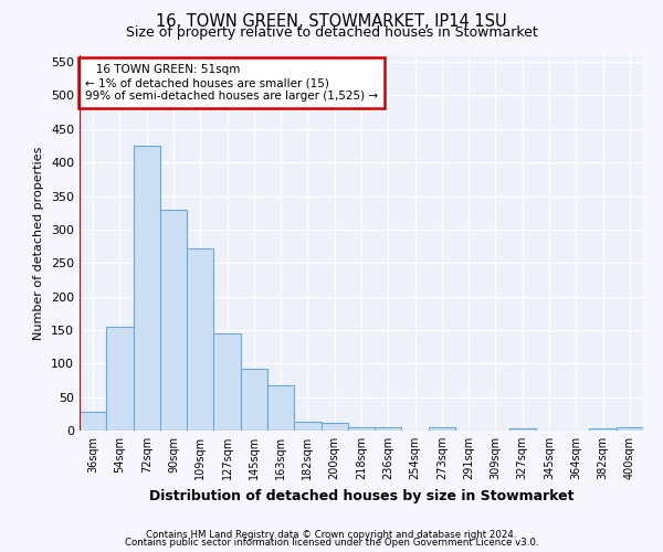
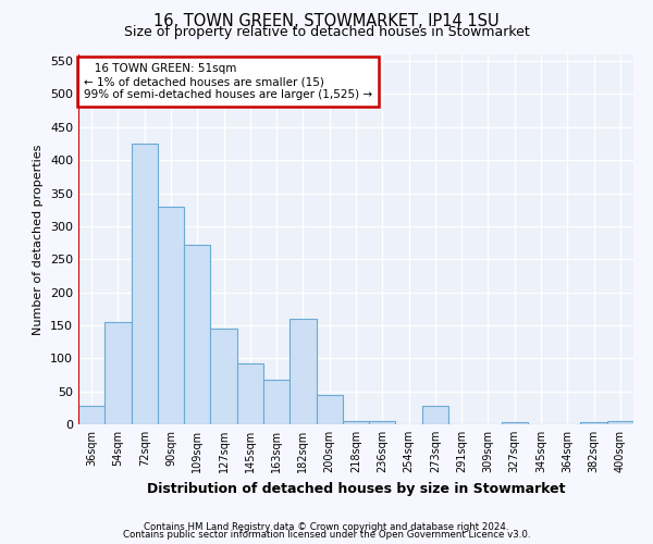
182sqm: 13 -> 160
200sqm: 11 -> 44
273sqm: 5 -> 28
